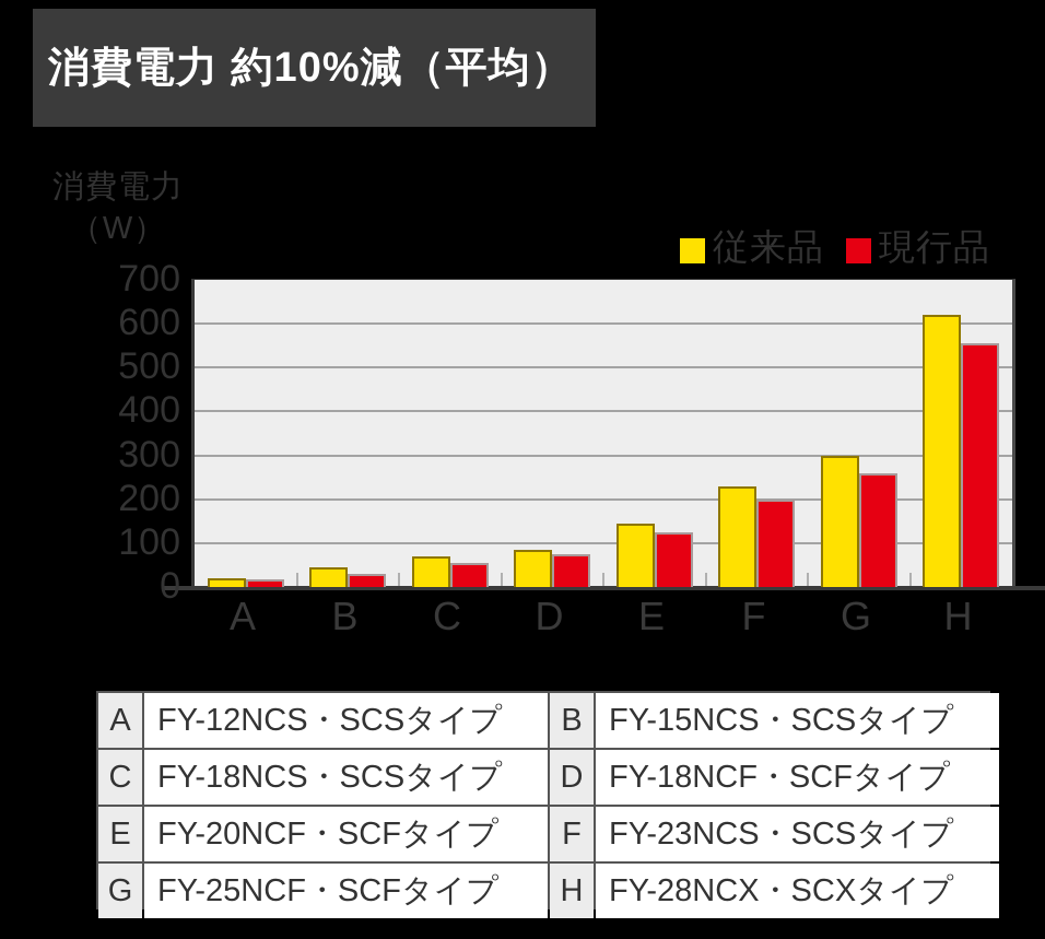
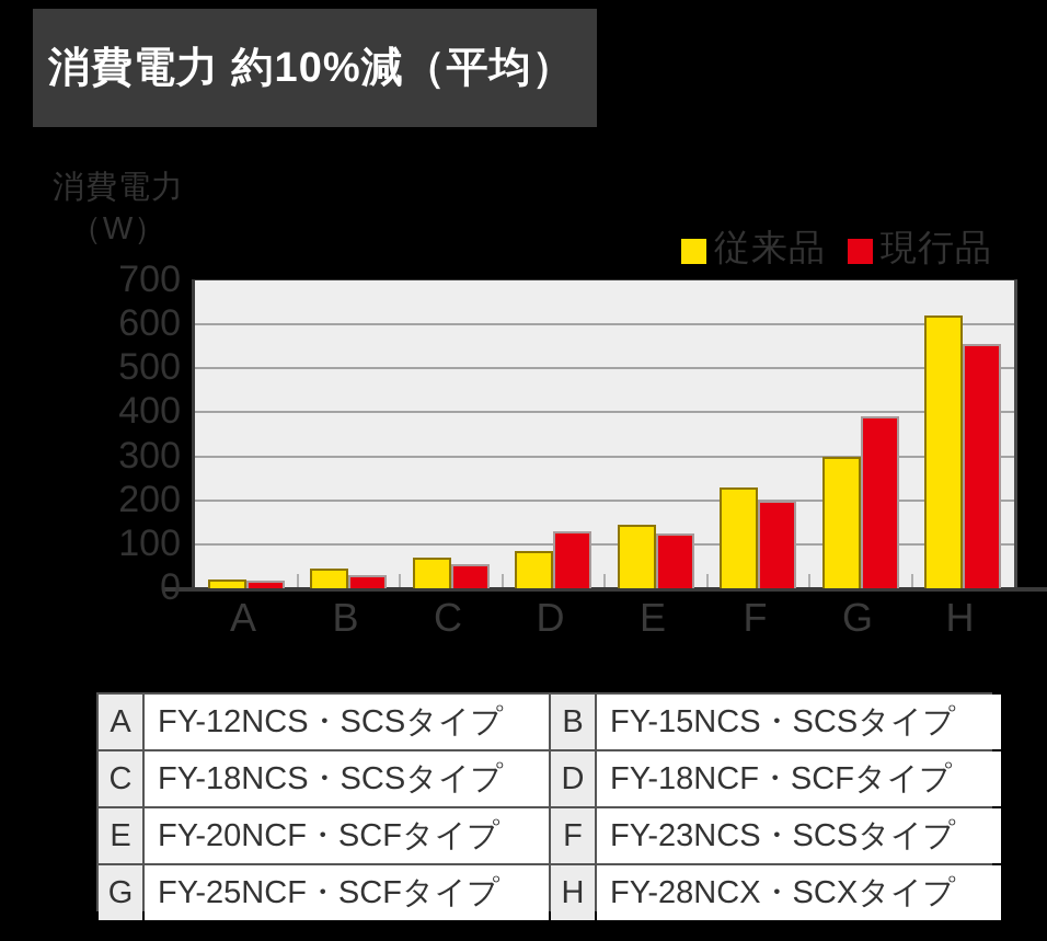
現行品/D: 80 -> 130
現行品/G: 260 -> 390
